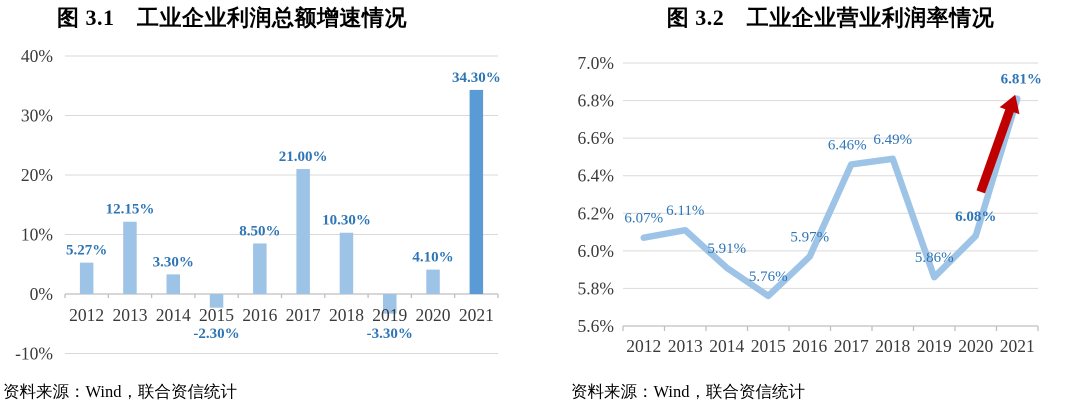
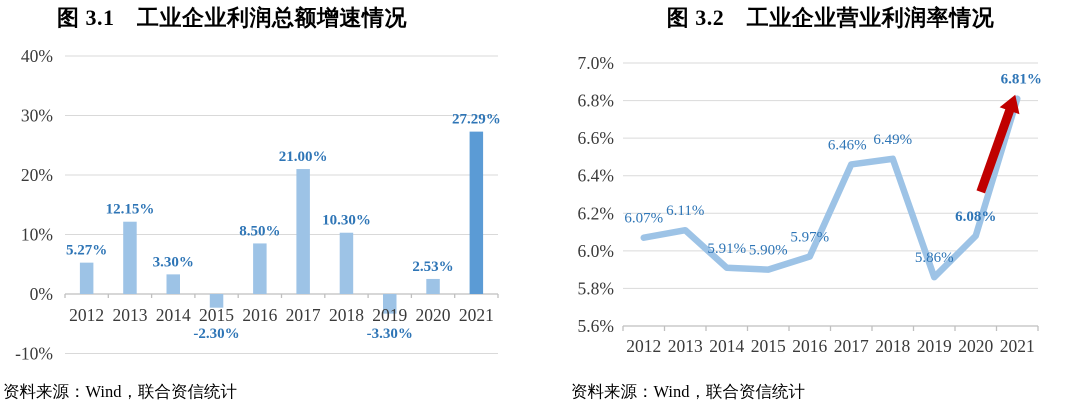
图 3.1 工业企业利润总额增速情况/2020: 4.10% -> 2.53%
图 3.1 工业企业利润总额增速情况/2021: 34.30% -> 27.29%
图 3.2 工业企业营业利润率情况/2015: 5.76% -> 5.90%
